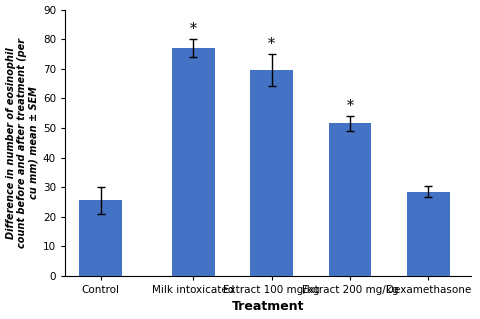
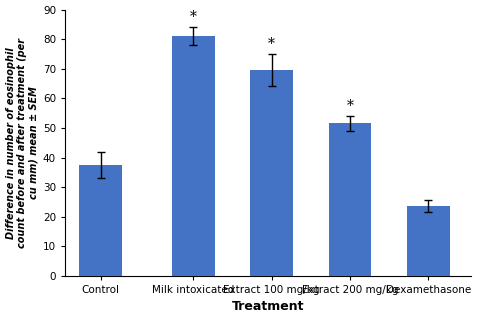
Control: 25.5 -> 37.5
Milk intoxicated: 77.0 -> 81.0
Dexamethasone: 28.5 -> 23.5
